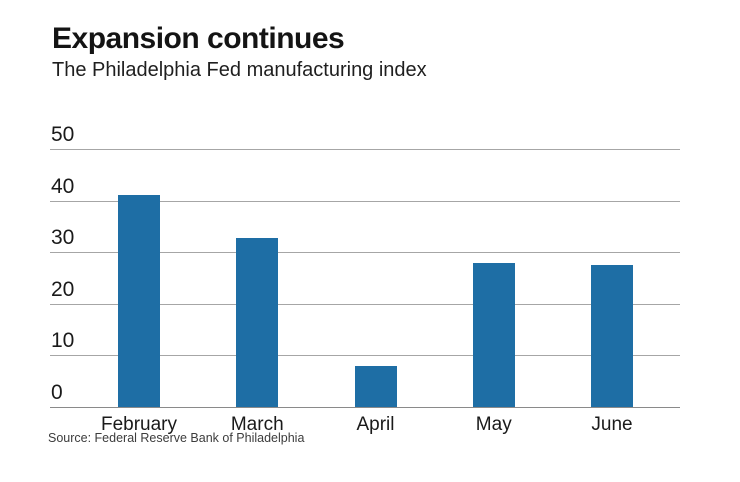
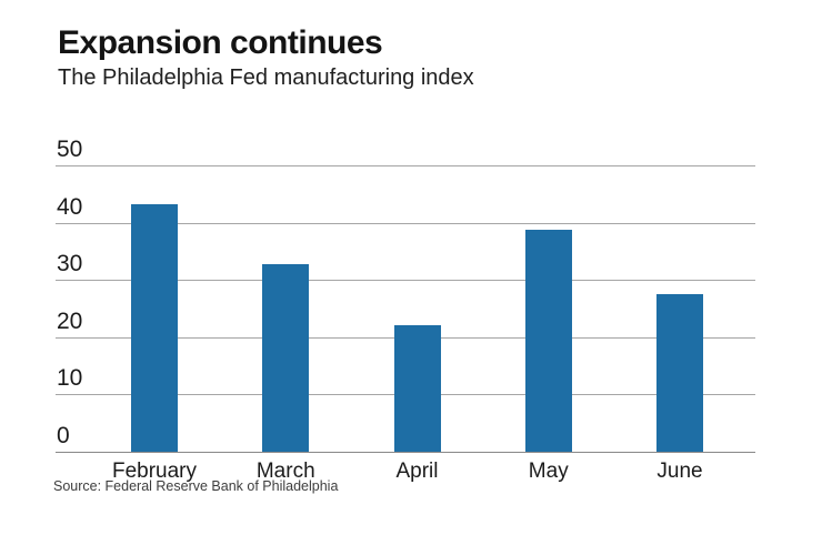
February: 41 -> 43
April: 8 -> 22
May: 28 -> 39
